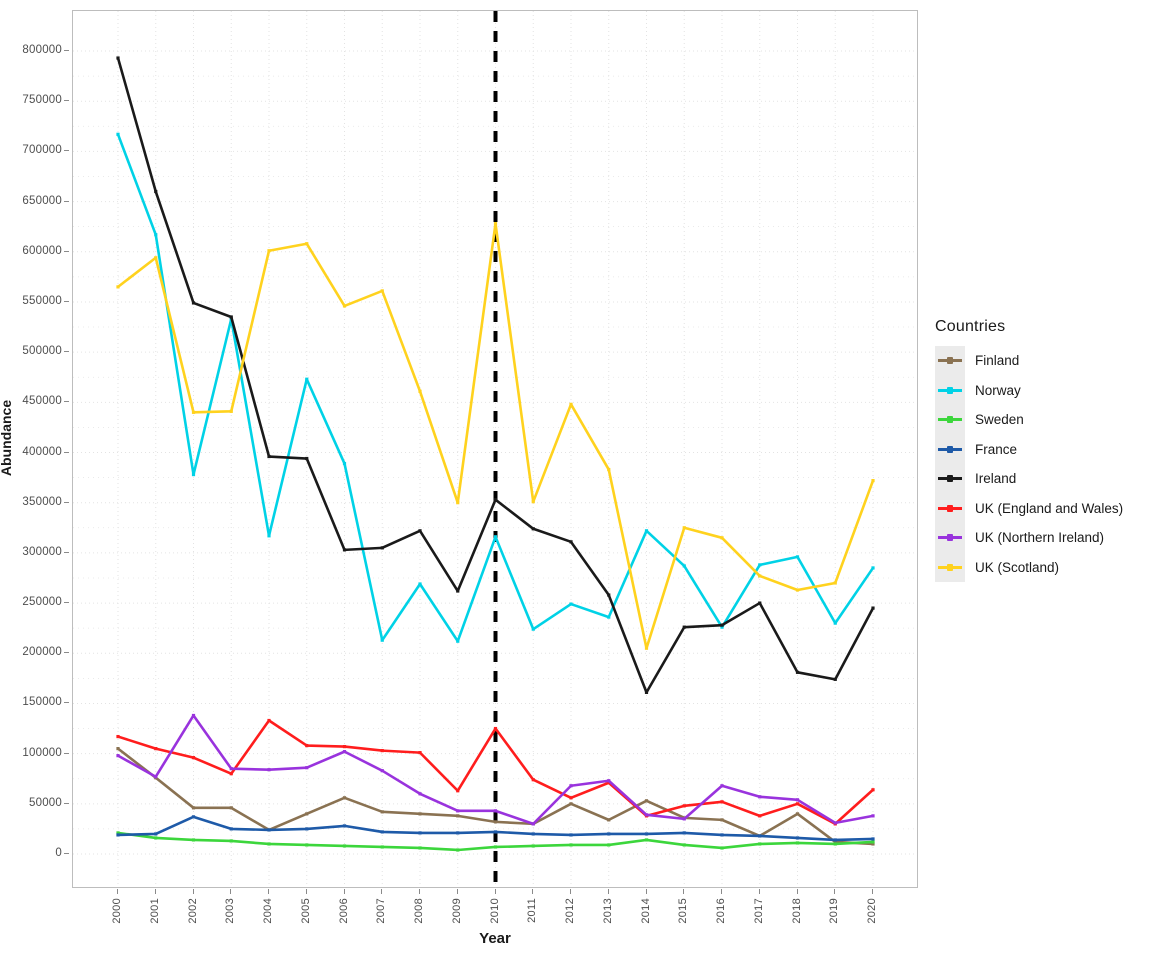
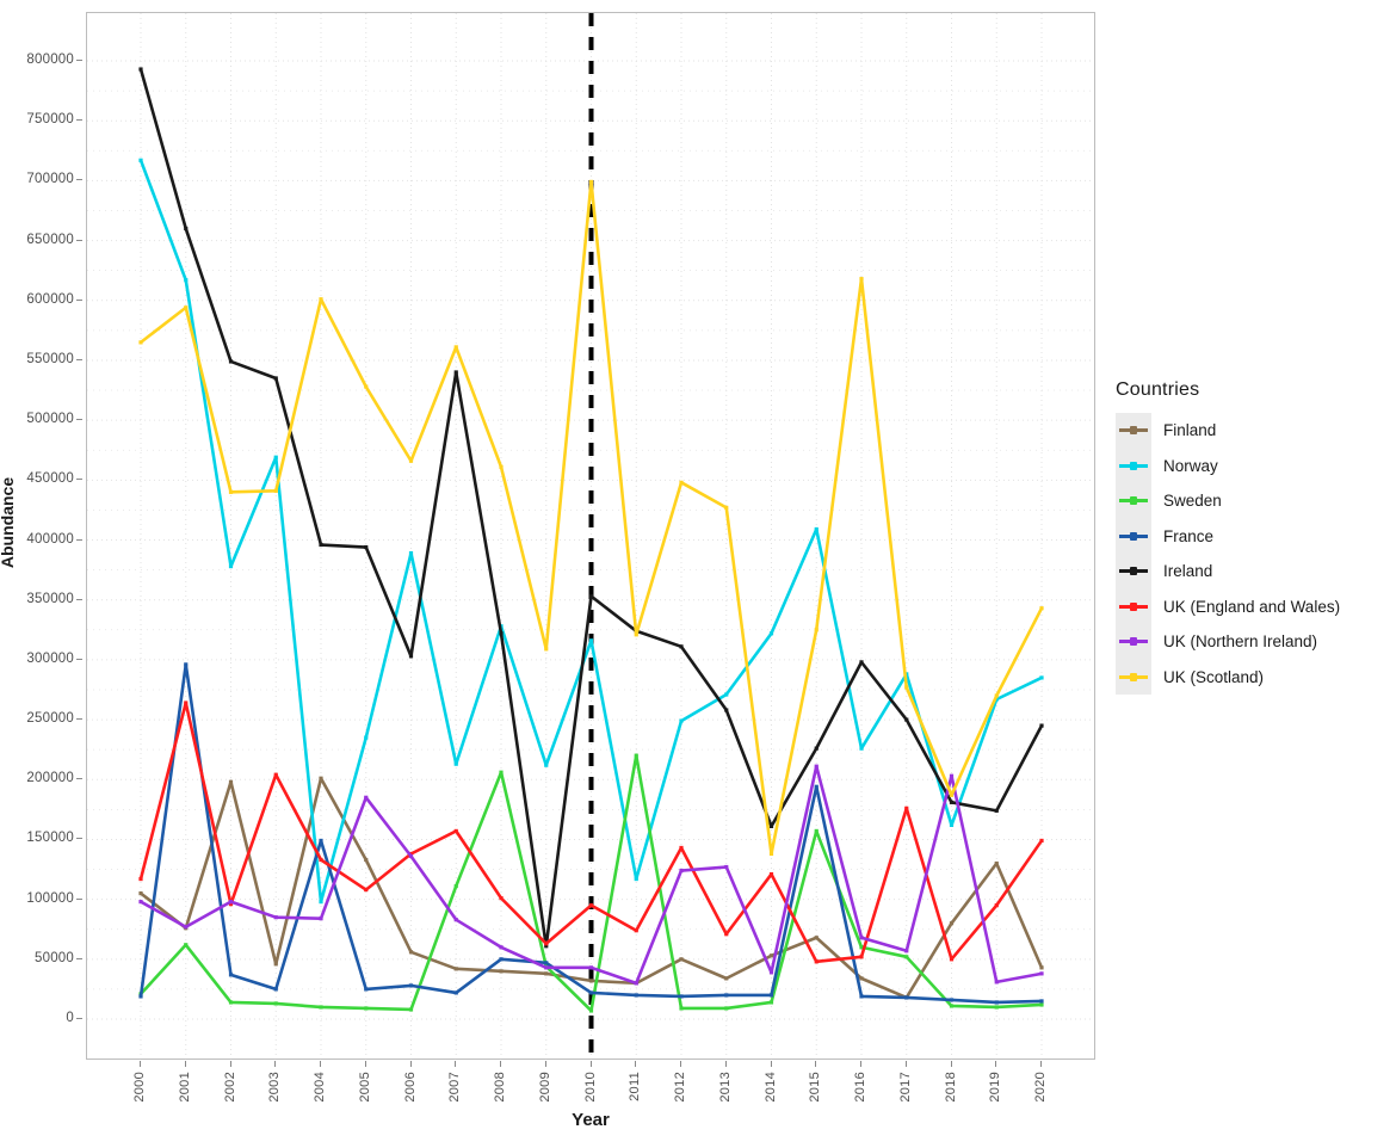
Sweden/2001: 16000 -> 62000
France/2001: 20000 -> 296000
UK (England and Wales)/2001: 105000 -> 264000
Finland/2002: 46000 -> 198000
UK (Northern Ireland)/2002: 138000 -> 98000
Norway/2003: 533000 -> 469000
UK (England and Wales)/2003: 80000 -> 204000
Finland/2004: 24000 -> 201000
Norway/2004: 317000 -> 98000
France/2004: 24000 -> 149000
Finland/2005: 40000 -> 133000
Norway/2005: 473000 -> 235000
UK (Northern Ireland)/2005: 86000 -> 185000
UK (Scotland)/2005: 608000 -> 528000
UK (England and Wales)/2006: 107000 -> 138000
UK (Northern Ireland)/2006: 102000 -> 136000
UK (Scotland)/2006: 546000 -> 466000
Sweden/2007: 7000 -> 111000
Ireland/2007: 305000 -> 540000
UK (England and Wales)/2007: 103000 -> 157000
Norway/2008: 269000 -> 328000
Sweden/2008: 6000 -> 206000
France/2008: 21000 -> 50000
Sweden/2009: 4000 -> 44000
France/2009: 21000 -> 47000
Ireland/2009: 262000 -> 61000
UK (Scotland)/2009: 350000 -> 309000
UK (England and Wales)/2010: 125000 -> 95000
UK (Scotland)/2010: 628000 -> 699000
Norway/2011: 224000 -> 117000
Sweden/2011: 8000 -> 220000
UK (Scotland)/2011: 351000 -> 321000
UK (England and Wales)/2012: 56000 -> 143000
UK (Northern Ireland)/2012: 68000 -> 124000
Norway/2013: 236000 -> 271000
UK (Northern Ireland)/2013: 73000 -> 127000
UK (Scotland)/2013: 383000 -> 427000
UK (England and Wales)/2014: 38000 -> 121000
UK (Scotland)/2014: 205000 -> 138000
Finland/2015: 36000 -> 68000
Norway/2015: 287000 -> 409000
Sweden/2015: 9000 -> 157000
France/2015: 21000 -> 194000
UK (Northern Ireland)/2015: 35000 -> 211000
Sweden/2016: 6000 -> 60000
Ireland/2016: 228000 -> 298000
UK (Scotland)/2016: 315000 -> 618000
Sweden/2017: 10000 -> 52000
UK (England and Wales)/2017: 38000 -> 176000
Finland/2018: 40000 -> 80000
Norway/2018: 296000 -> 162000
UK (Northern Ireland)/2018: 54000 -> 203000
UK (Scotland)/2018: 263000 -> 187000
Finland/2019: 12000 -> 130000
Norway/2019: 230000 -> 267000
UK (England and Wales)/2019: 30000 -> 95000
Finland/2020: 10000 -> 43000
UK (England and Wales)/2020: 64000 -> 149000
UK (Scotland)/2020: 372000 -> 343000
